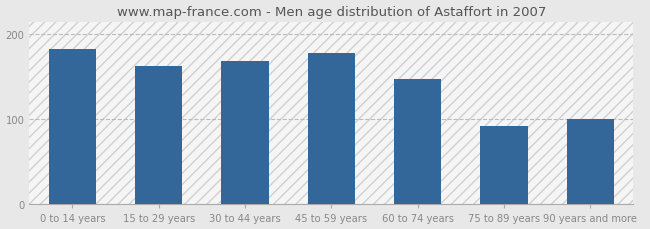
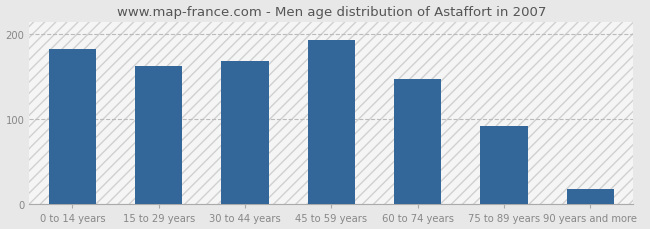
45 to 59 years: 178 -> 193
90 years and more: 100 -> 18
